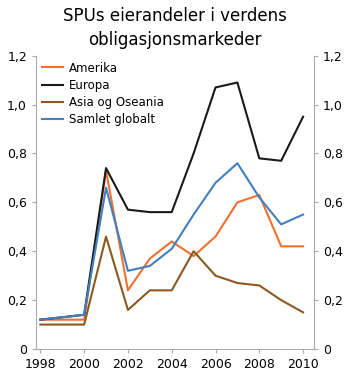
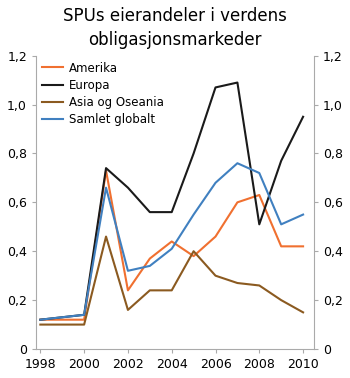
Europa/2002: 0,57 -> 0,66
Europa/2008: 0,78 -> 0,51
Samlet globalt/2008: 0,62 -> 0,72
